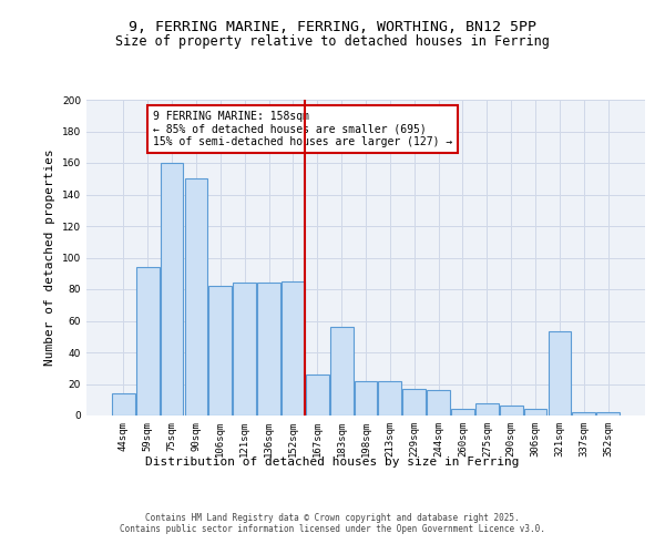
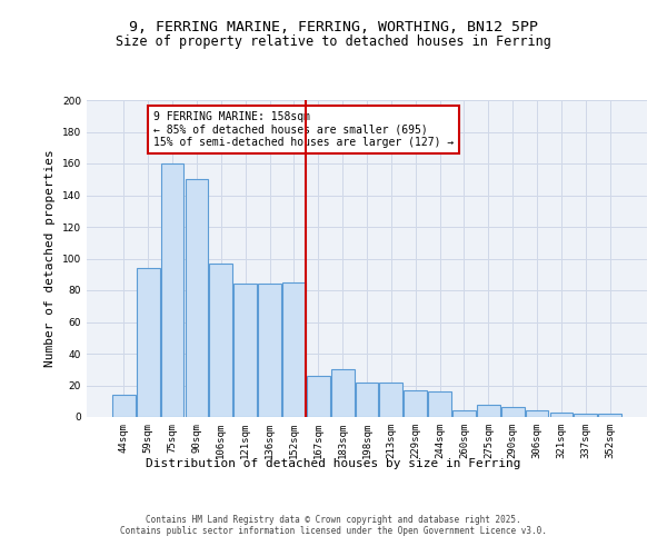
106sqm: 82 -> 97
183sqm: 56 -> 30
321sqm: 53 -> 3
